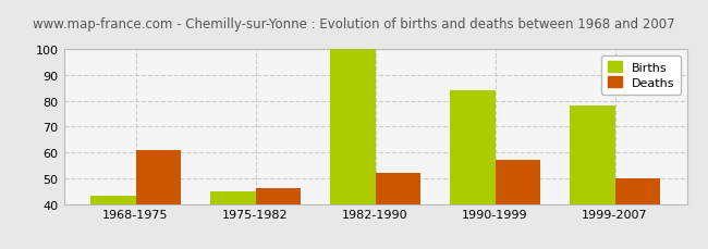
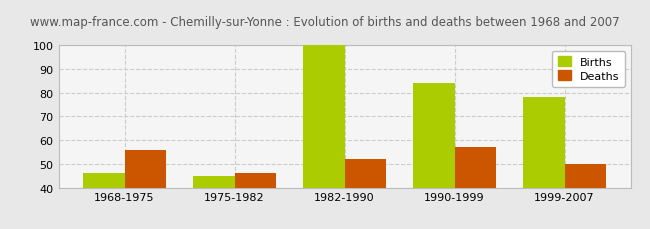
Births/1968-1975: 43 -> 46
Deaths/1968-1975: 61 -> 56
